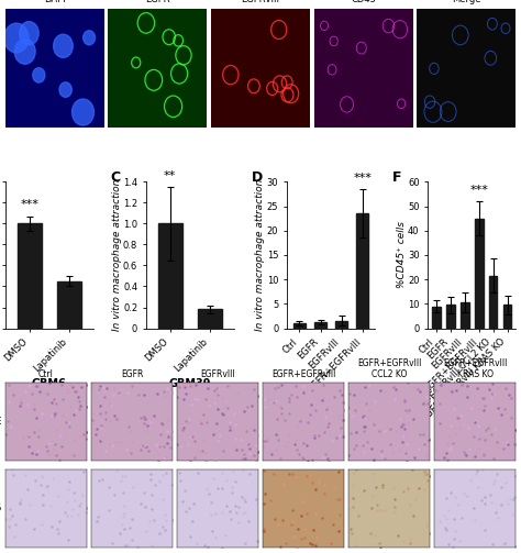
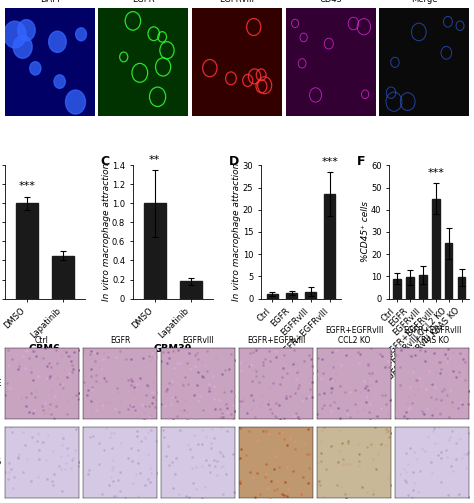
EGFR+EGFRvIII CCL2 KO: 21.5 -> 25.0
